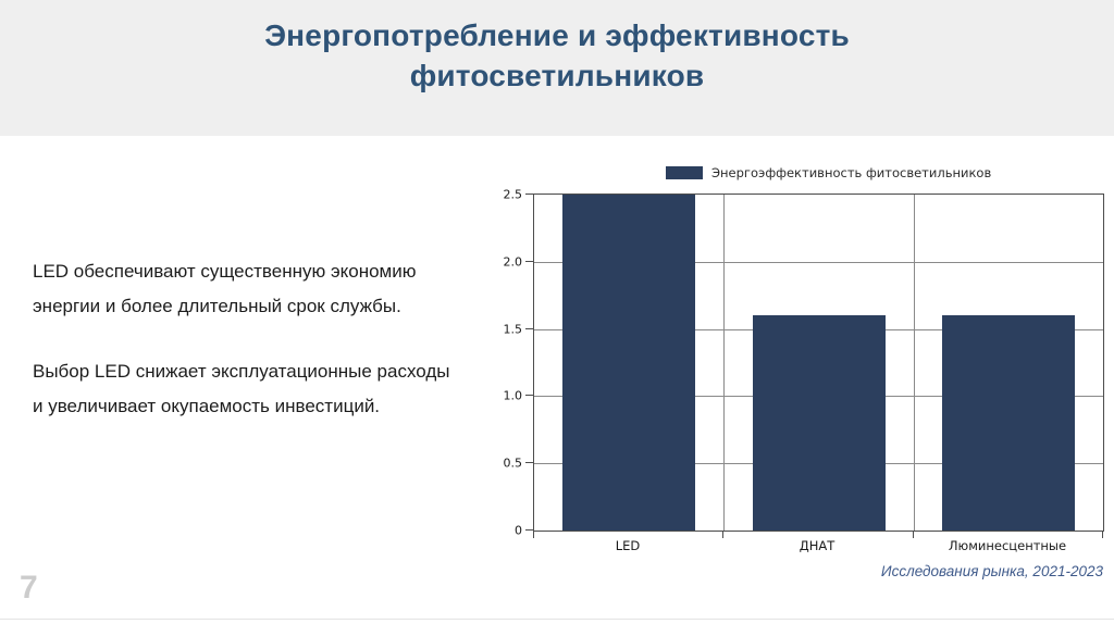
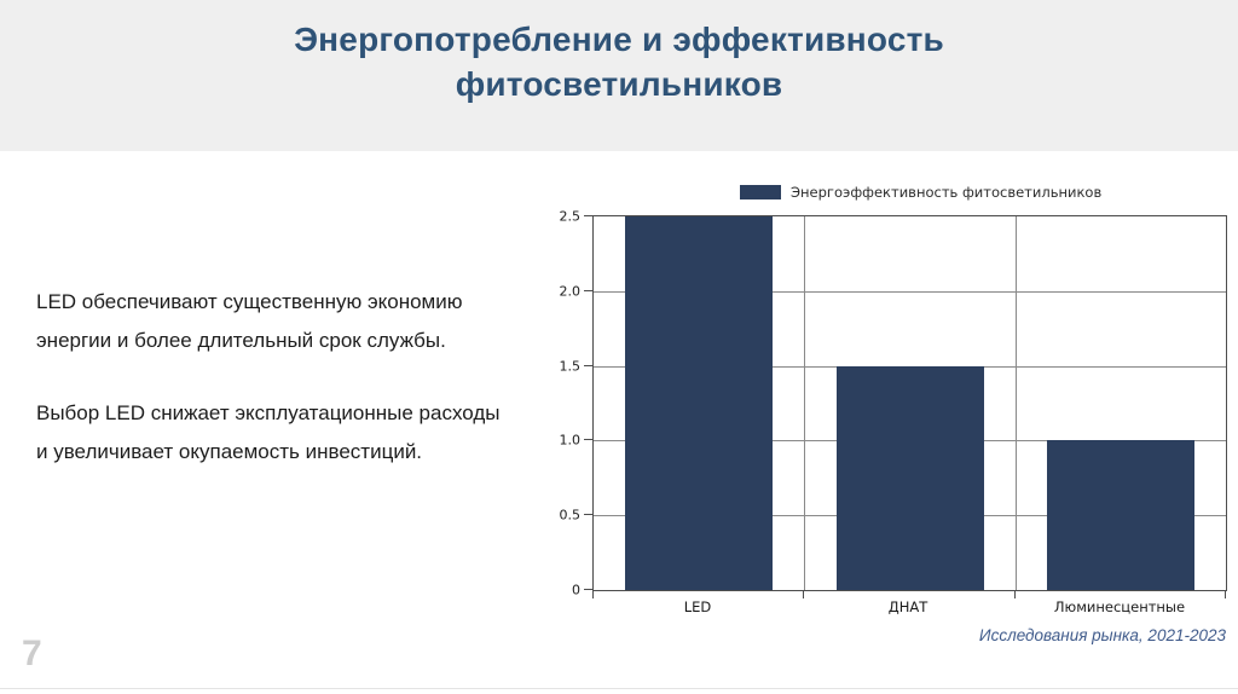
ДНАТ: 1.6 -> 1.5
Люминесцентные: 1.6 -> 1.0
